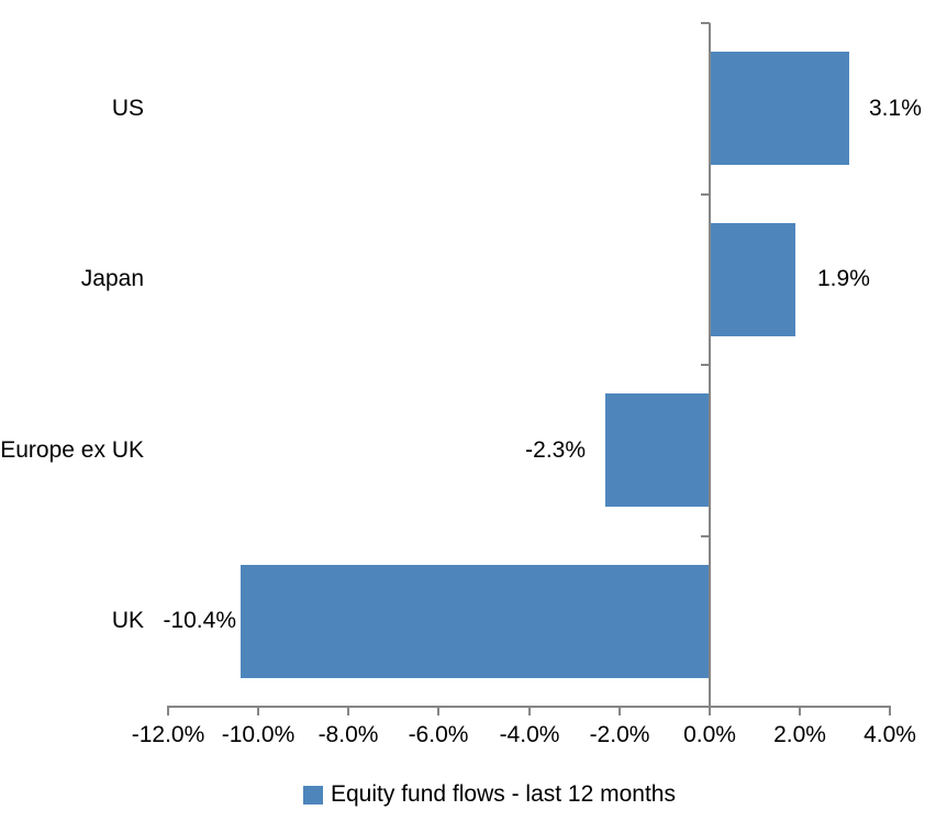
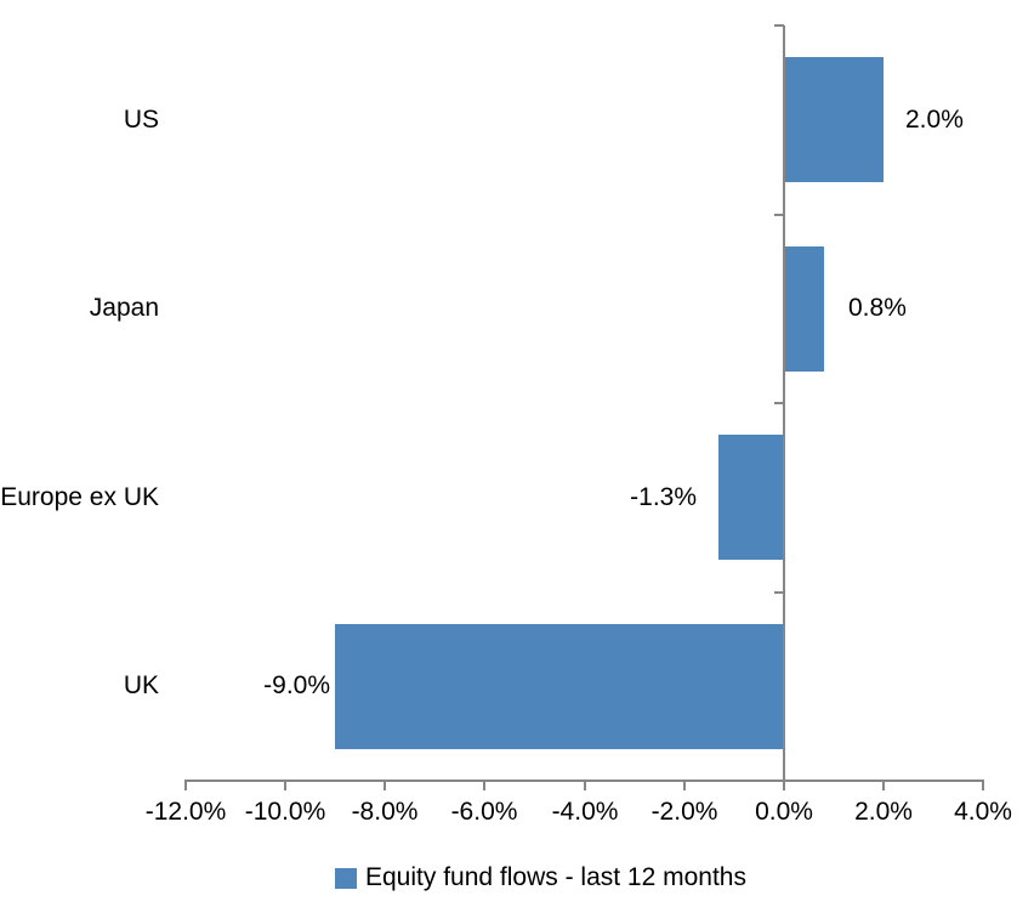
US: 3.1% -> 2.0%
Japan: 1.9% -> 0.8%
Europe ex UK: -2.3% -> -1.3%
UK: -10.4% -> -9.0%
